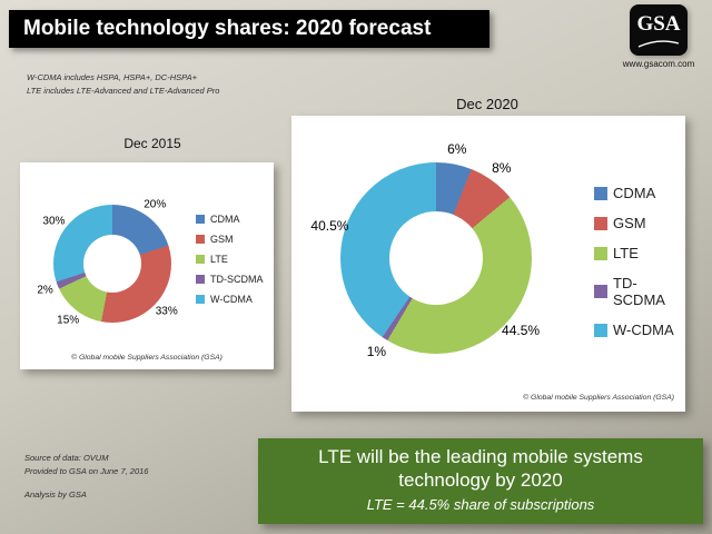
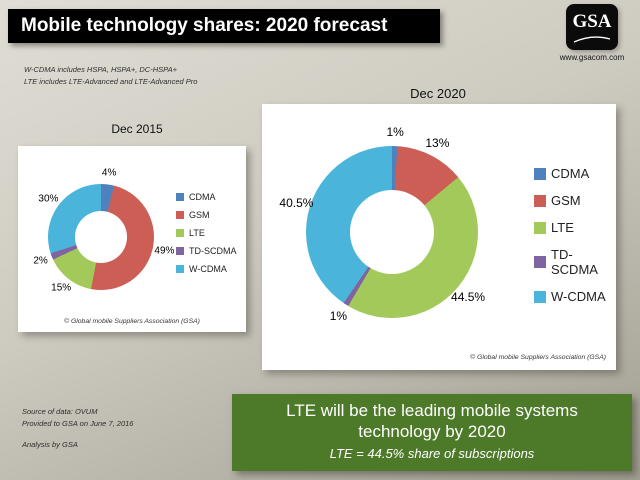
Dec 2015/CDMA: 20% -> 4%
Dec 2015/GSM: 33% -> 49%
Dec 2020/CDMA: 6% -> 1%
Dec 2020/GSM: 8% -> 13%
